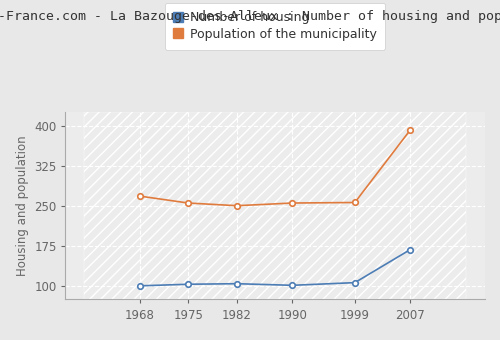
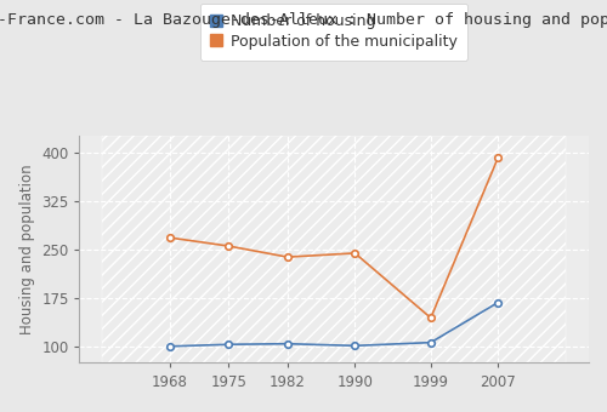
Population of the municipality/1982: 250 -> 238
Population of the municipality/1990: 255 -> 244
Population of the municipality/1999: 256 -> 144
